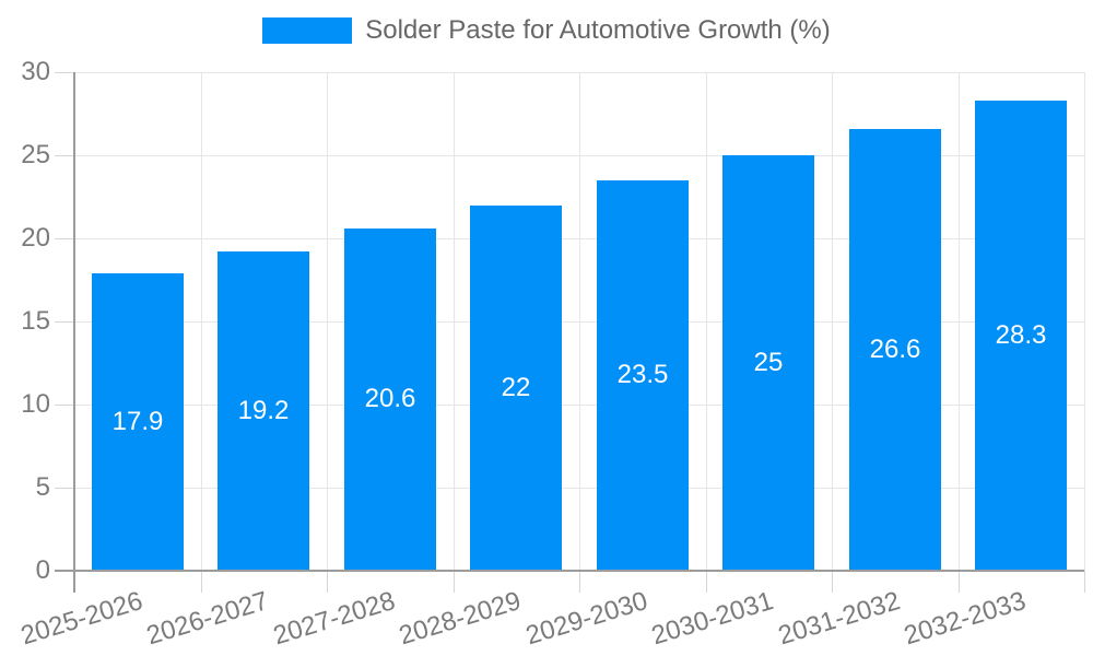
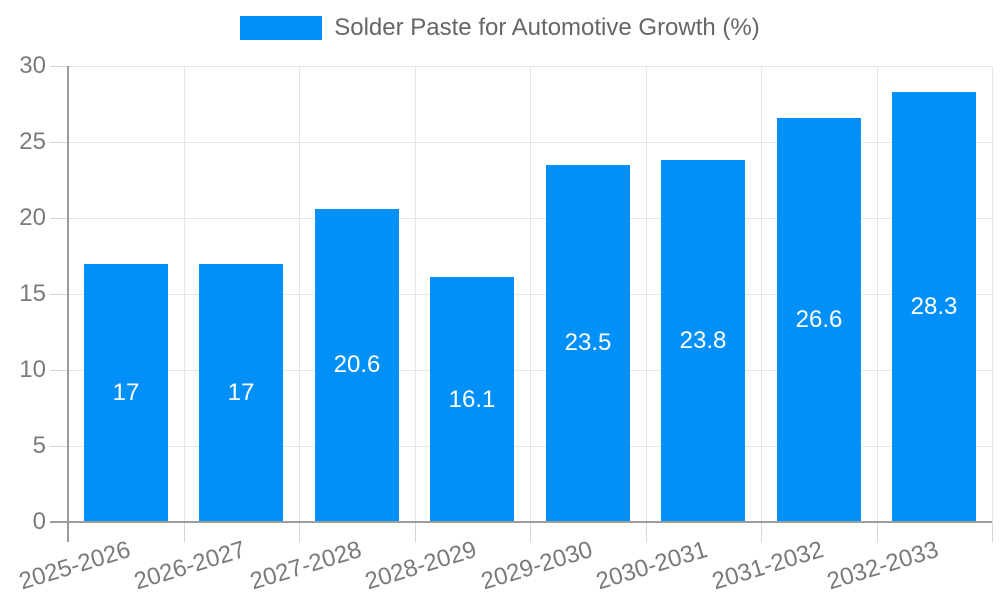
2025-2026: 17.9 -> 17
2026-2027: 19.2 -> 17
2028-2029: 22 -> 16.1
2030-2031: 25 -> 23.8
